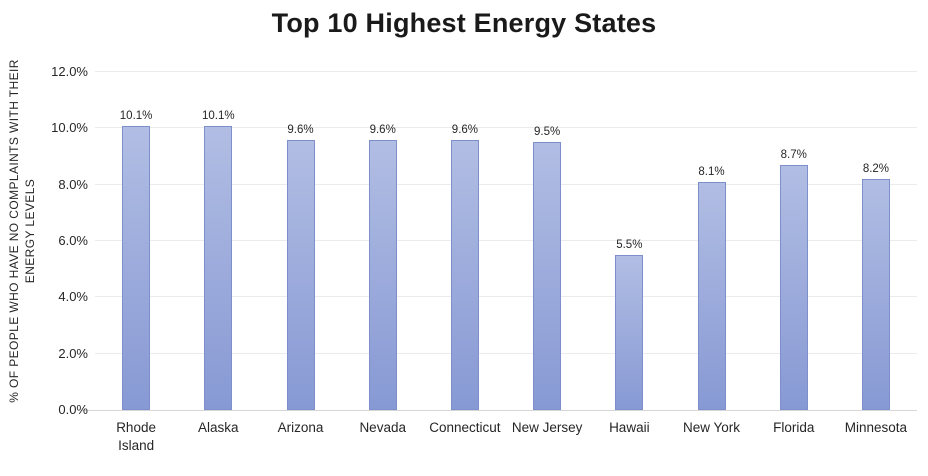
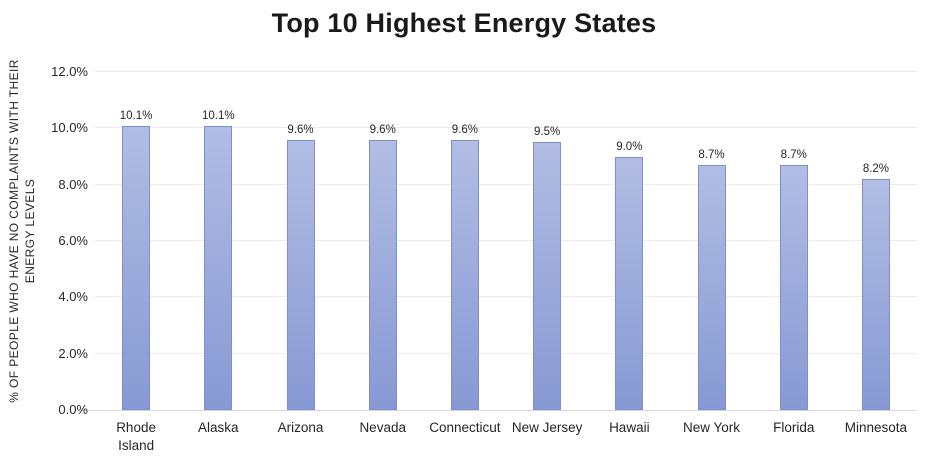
Hawaii: 5.5% -> 9.0%
New York: 8.1% -> 8.7%
